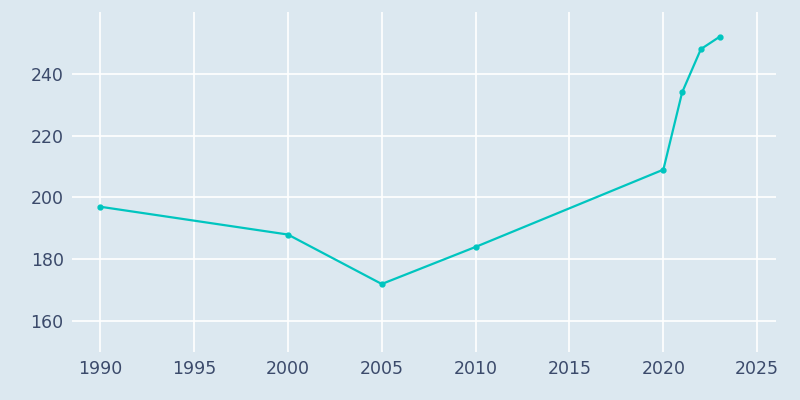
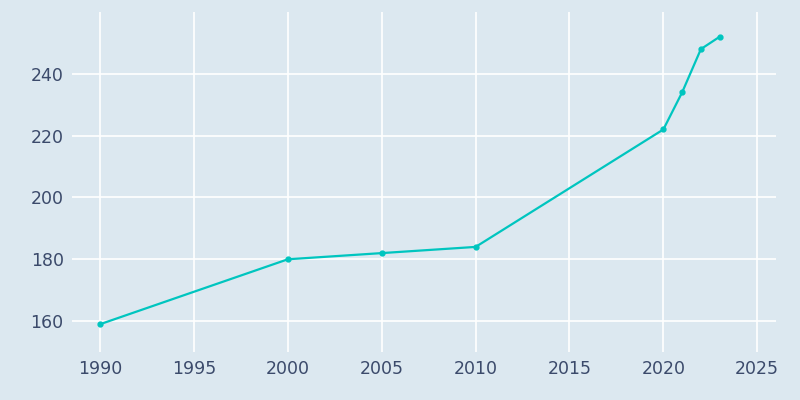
1990: 197 -> 159
2000: 188 -> 180
2005: 172 -> 182
2020: 209 -> 222
